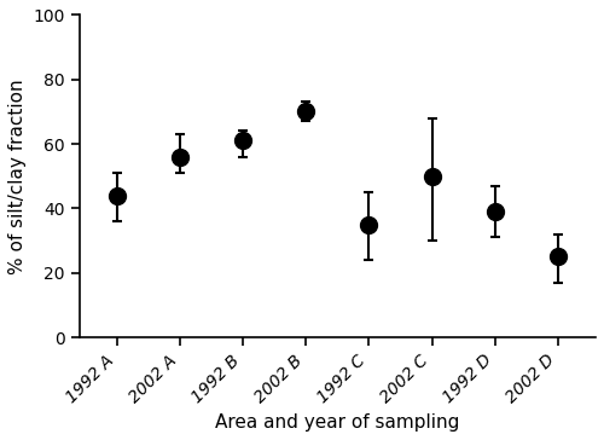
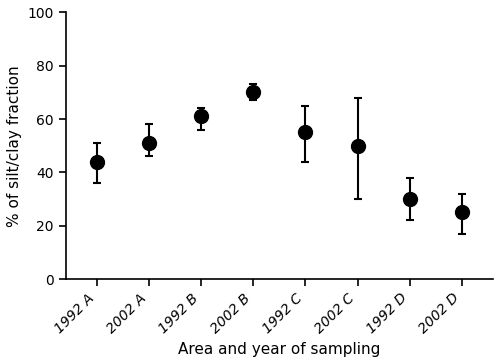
2002 A: 56 -> 51
1992 C: 35 -> 55
1992 D: 39 -> 30
